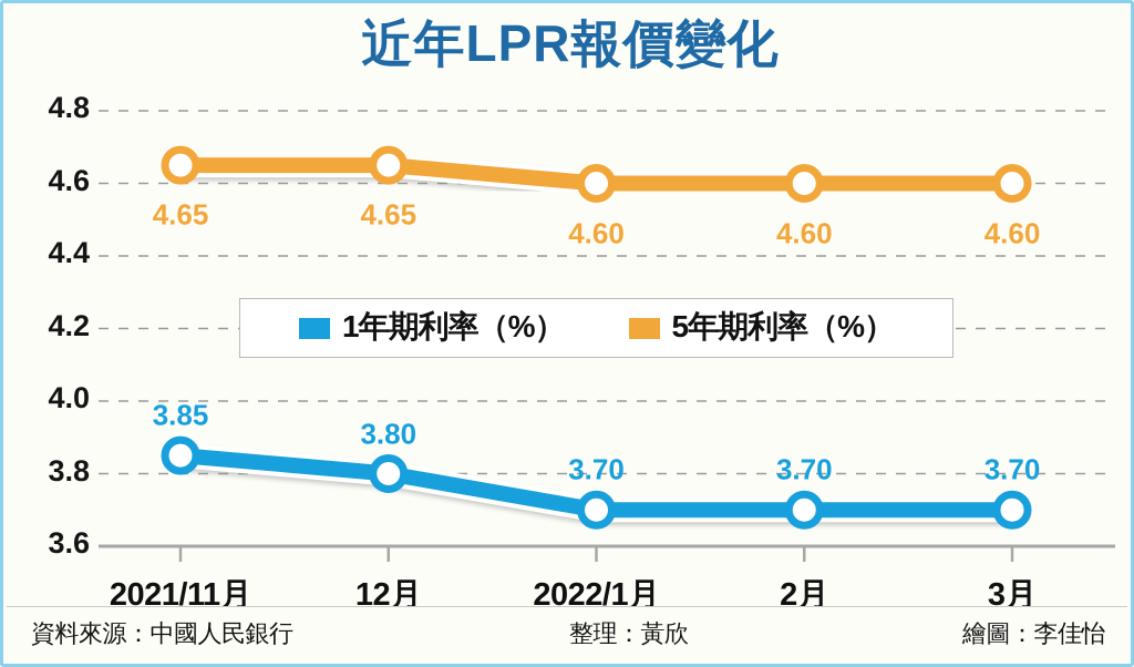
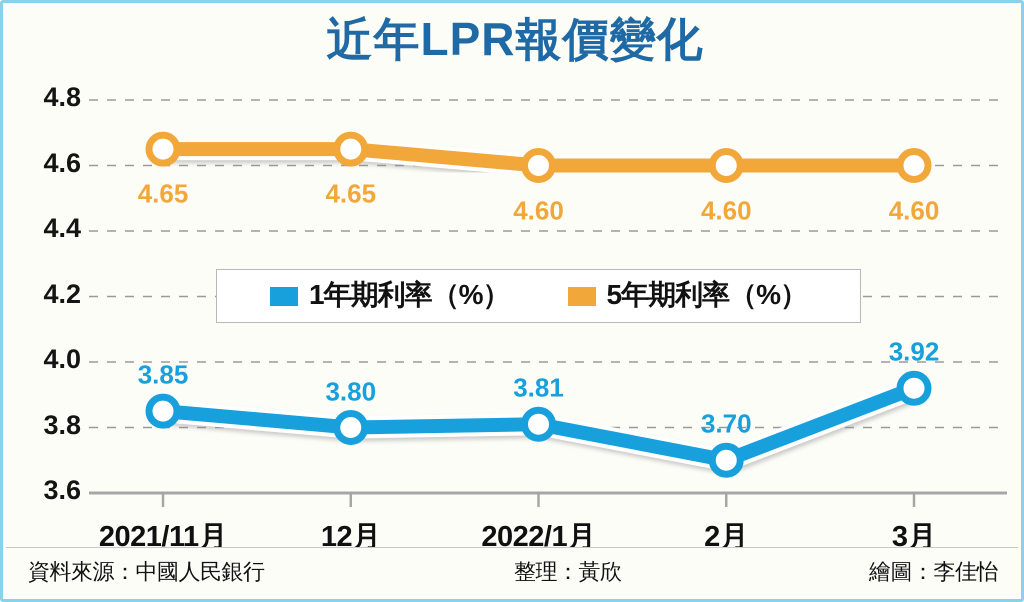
1年期利率（%）/2022/1月: 3.70 -> 3.81
1年期利率（%）/3月: 3.70 -> 3.92
